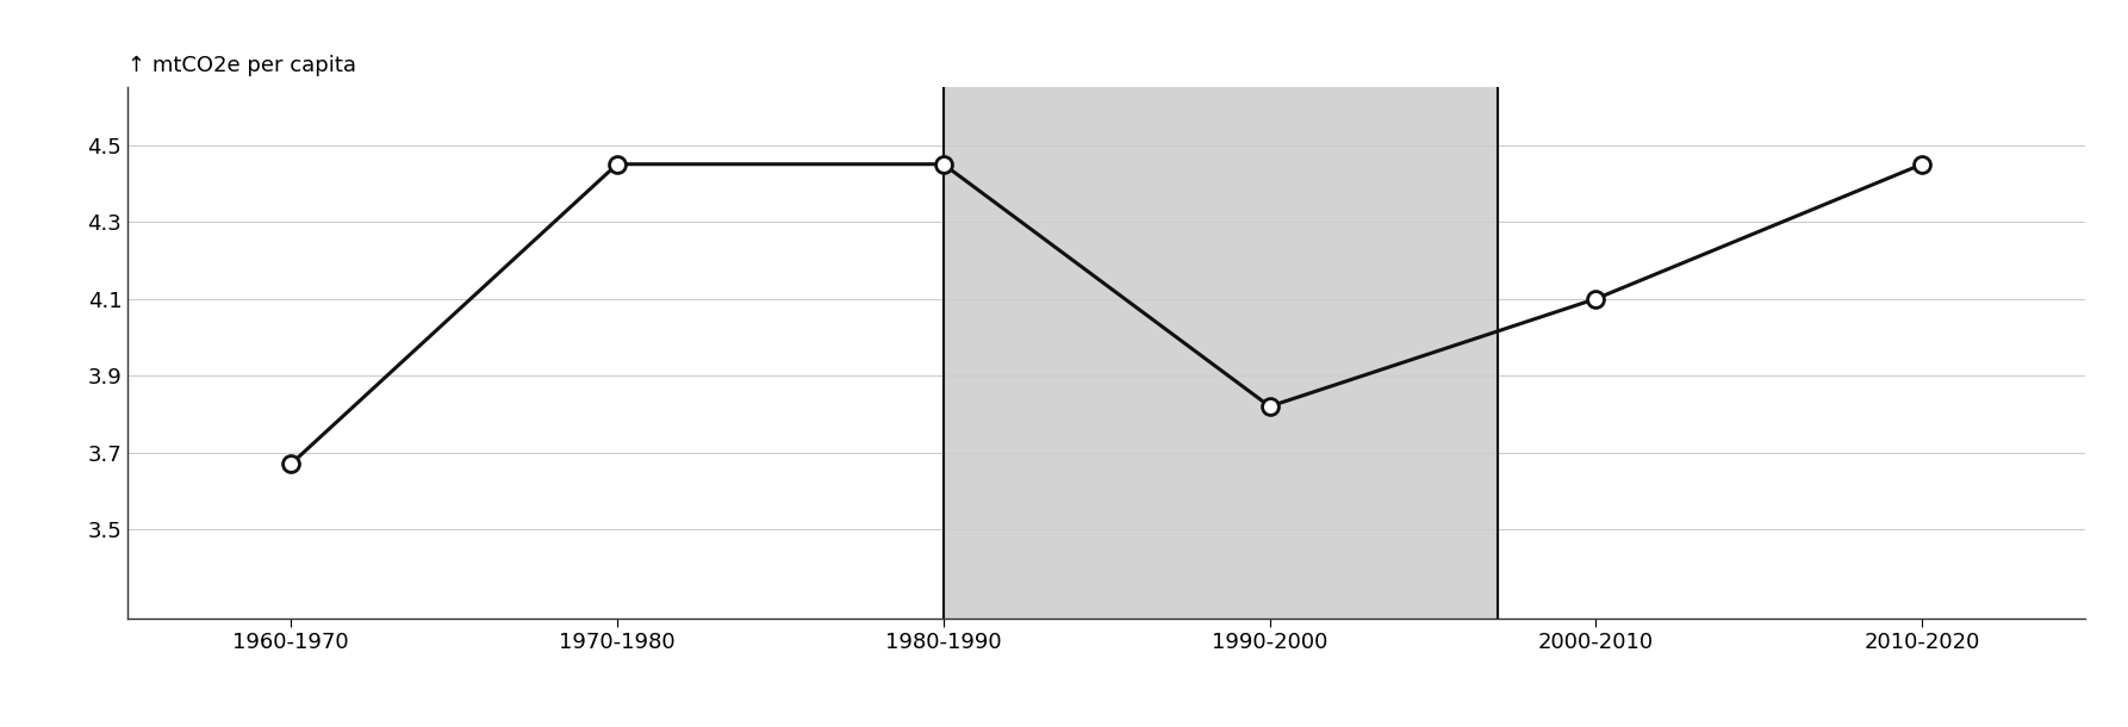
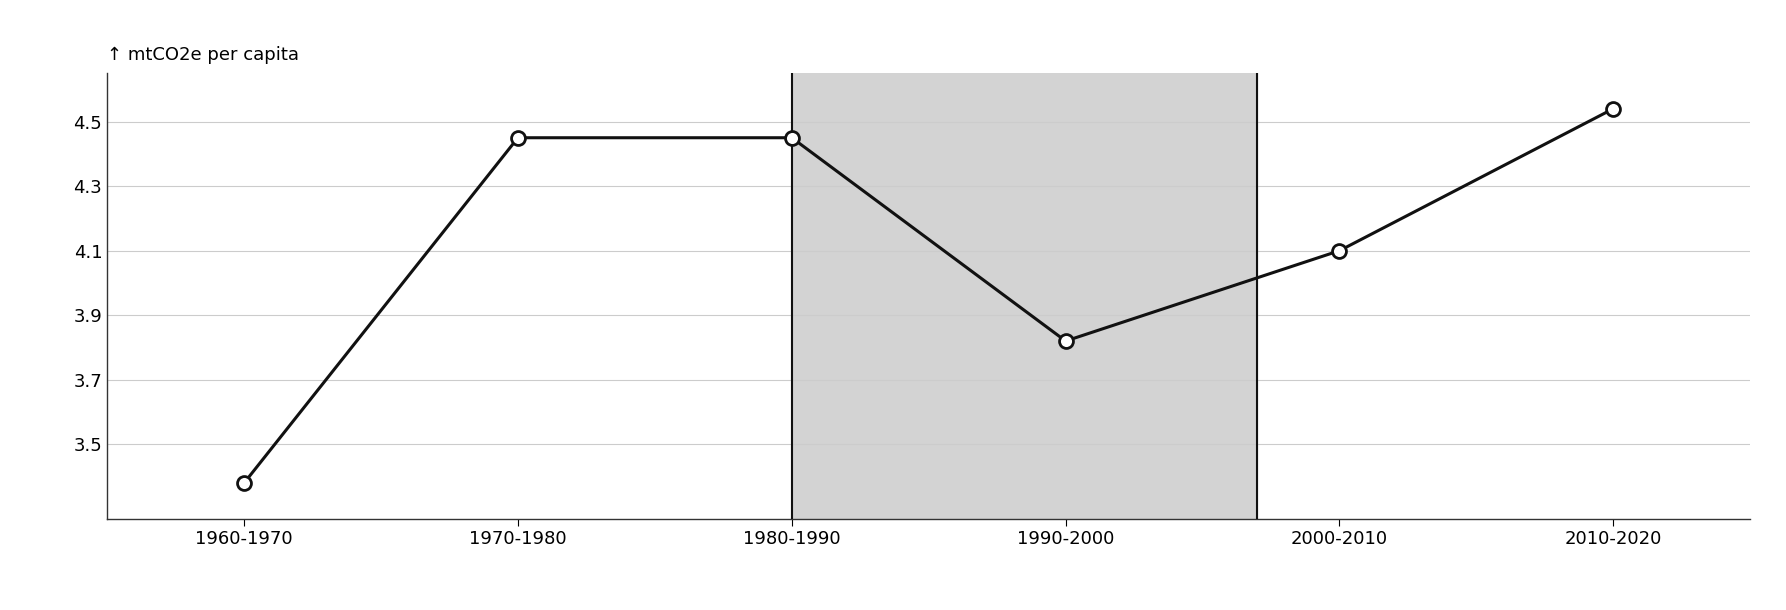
1960-1970: 3.67 -> 3.38
2010-2020: 4.45 -> 4.54
